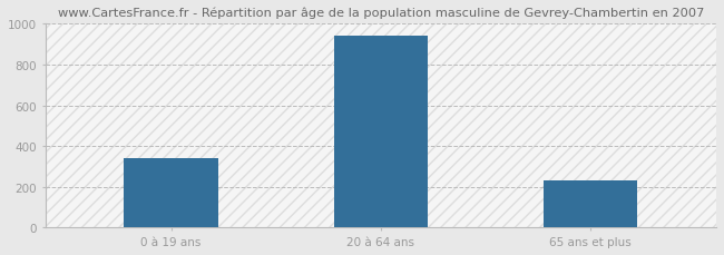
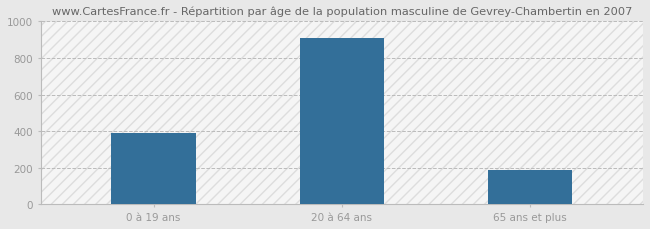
0 à 19 ans: 340 -> 390
20 à 64 ans: 940 -> 910
65 ans et plus: 230 -> 190
